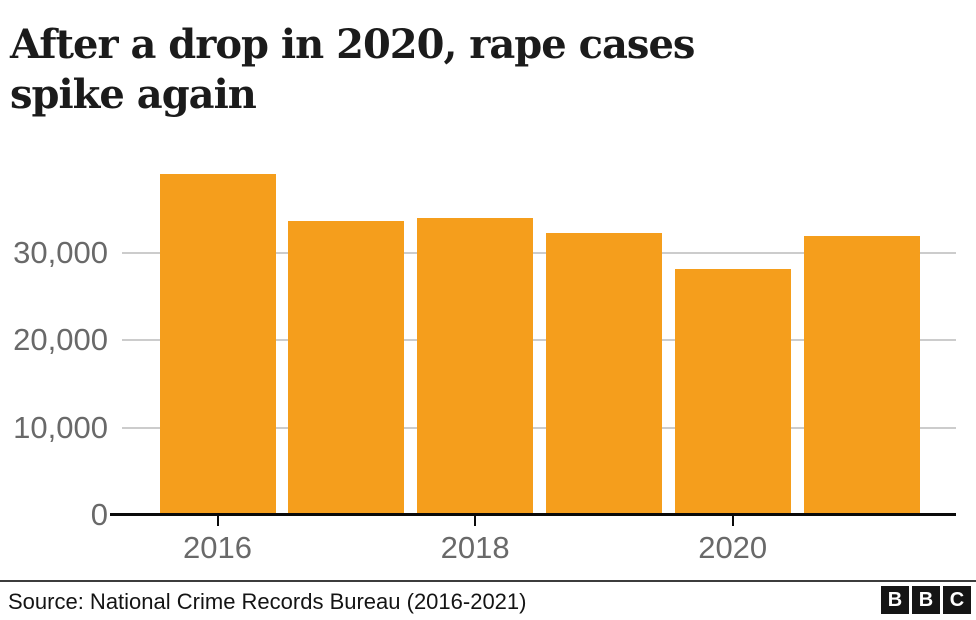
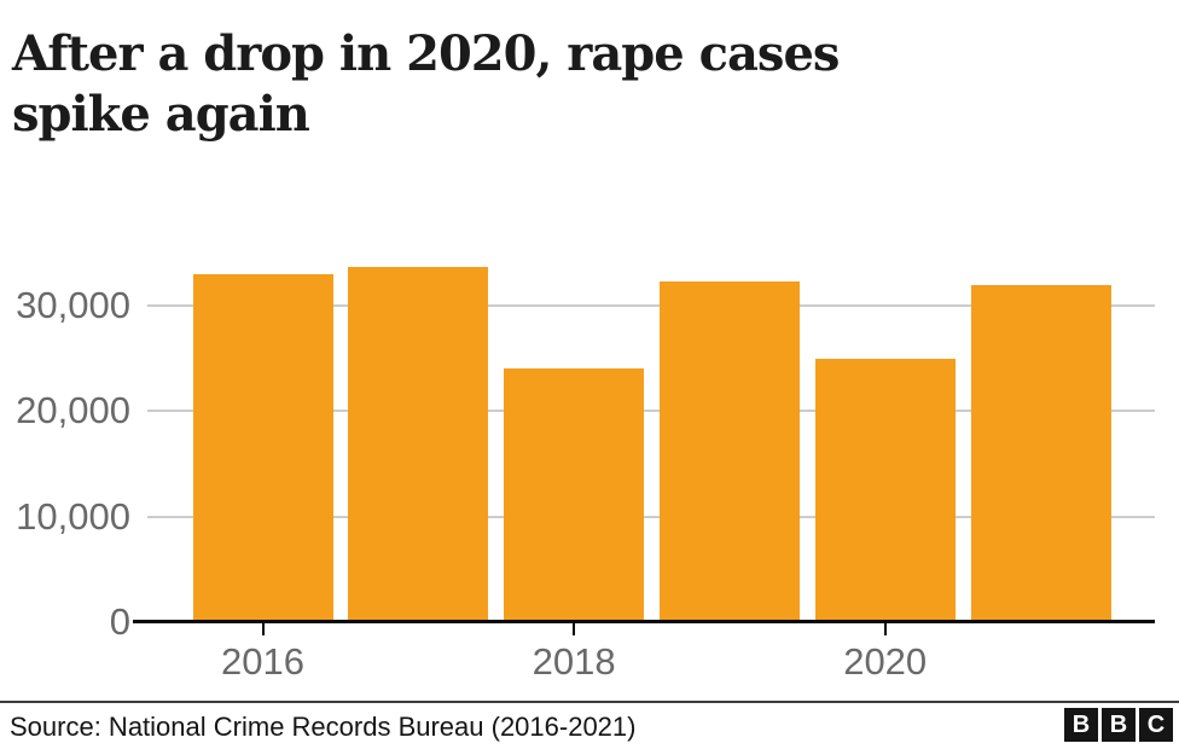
2016: 39000 -> 33000
2018: 34000 -> 24000
2020: 28000 -> 25000
